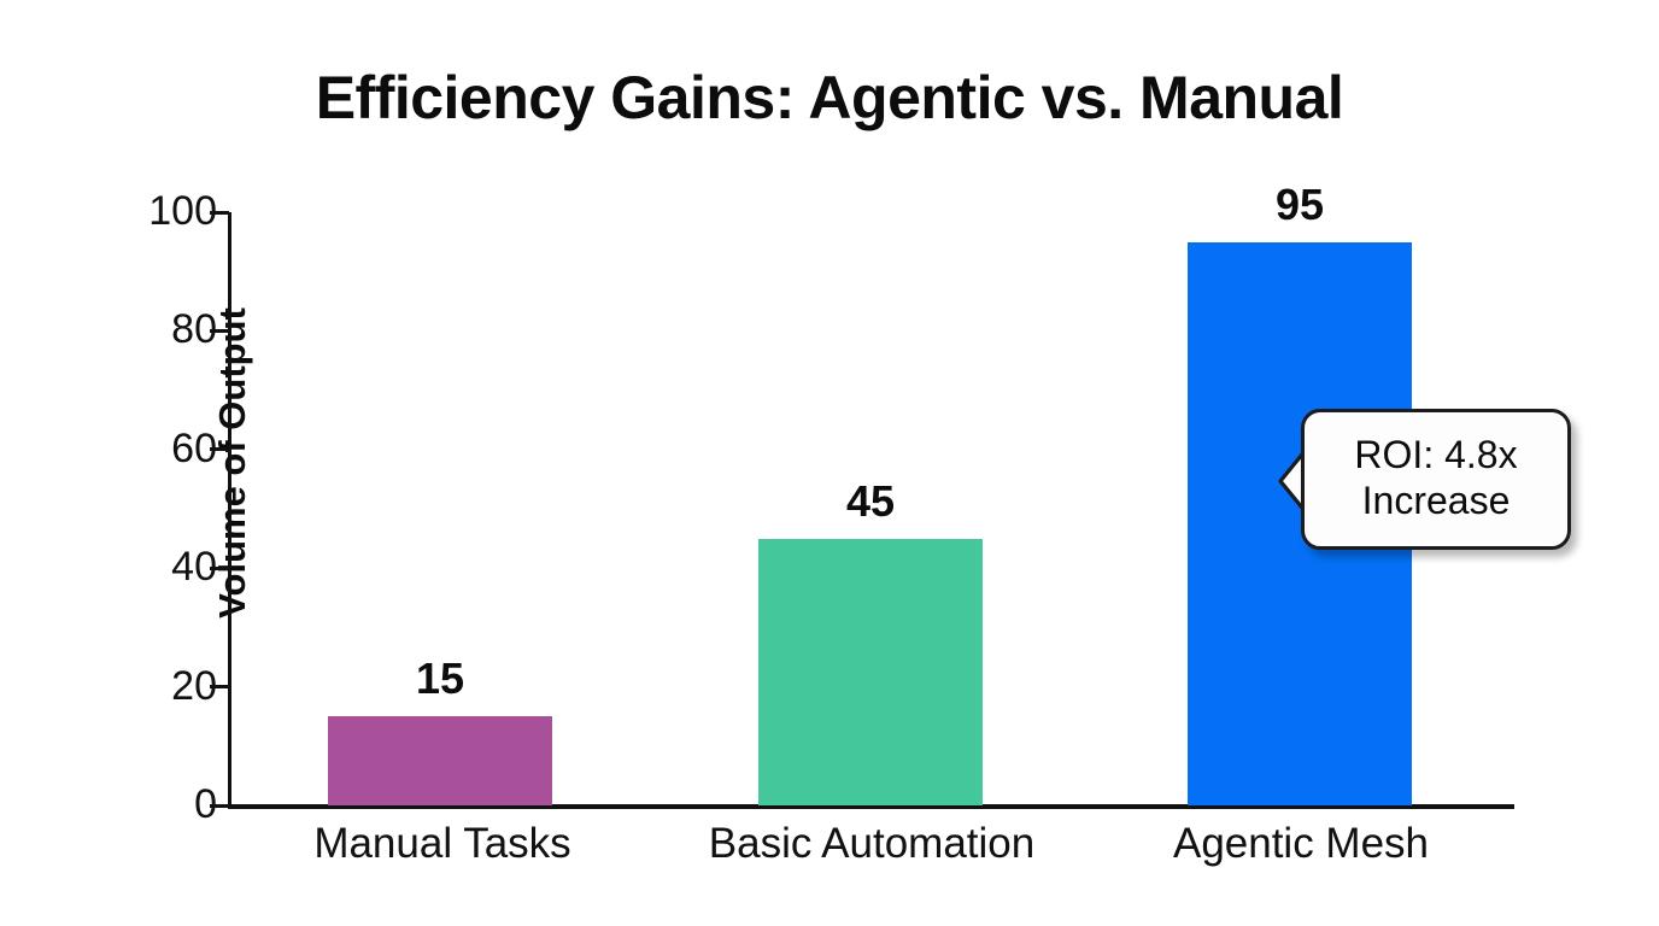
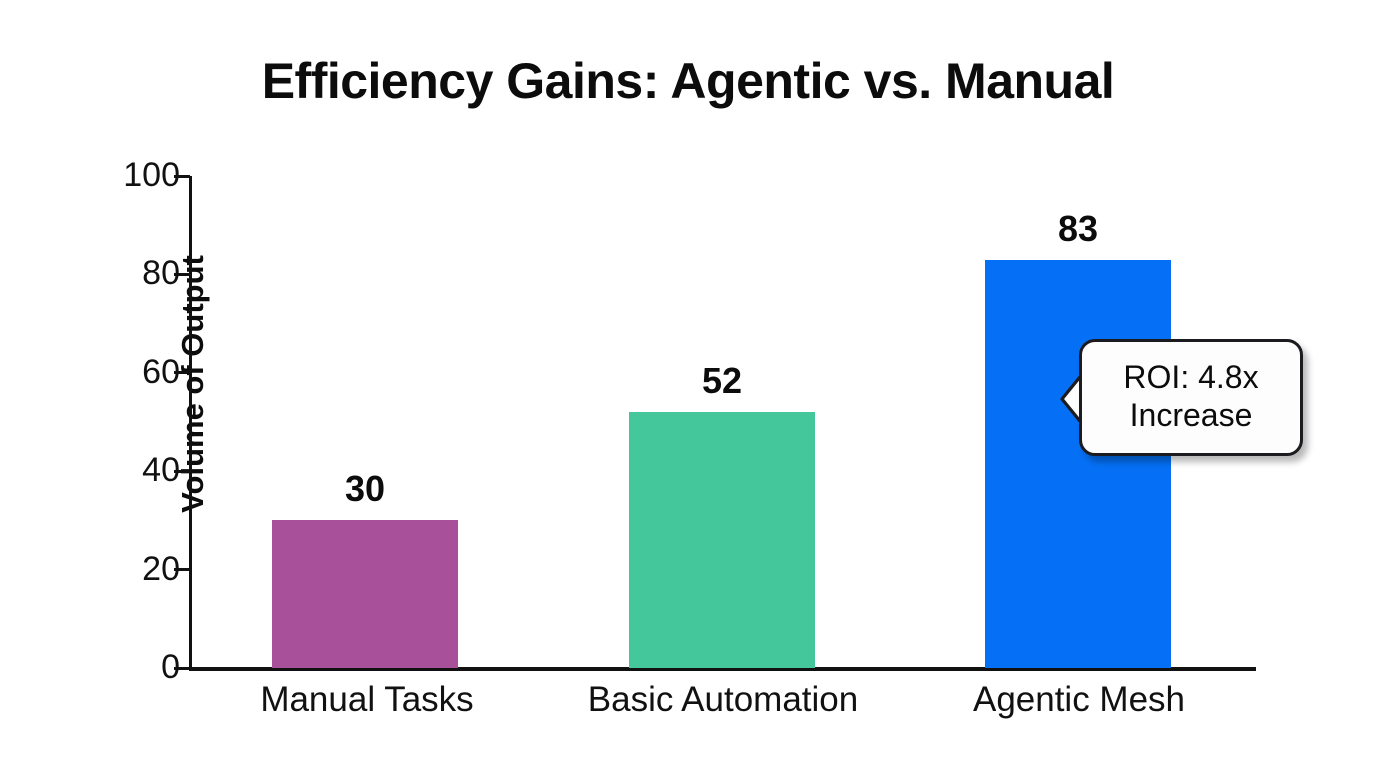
Manual Tasks: 15 -> 30
Basic Automation: 45 -> 52
Agentic Mesh: 95 -> 83
